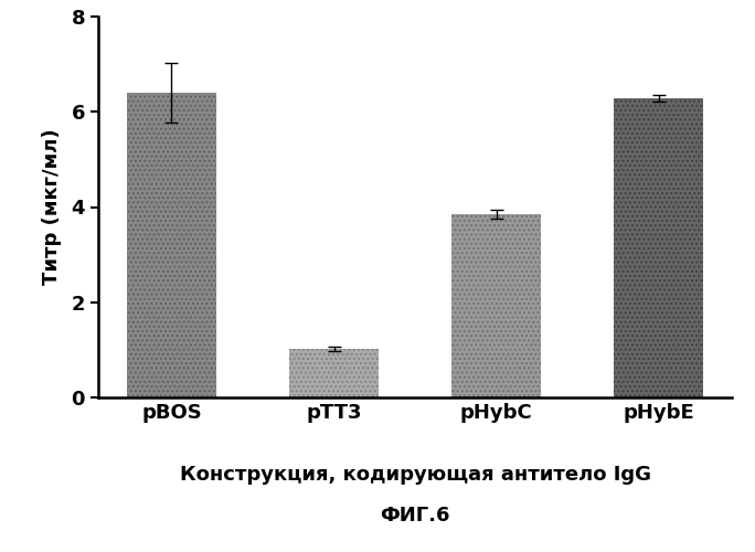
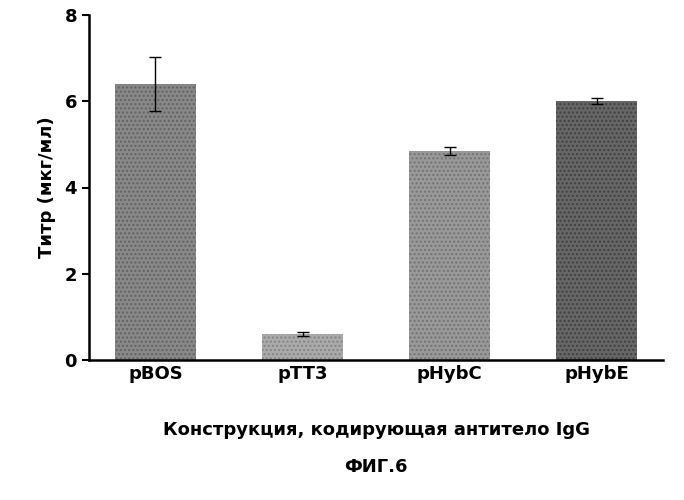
pTT3: 1.02 -> 0.60
pHybC: 3.85 -> 4.85
pHybE: 6.28 -> 6.00
